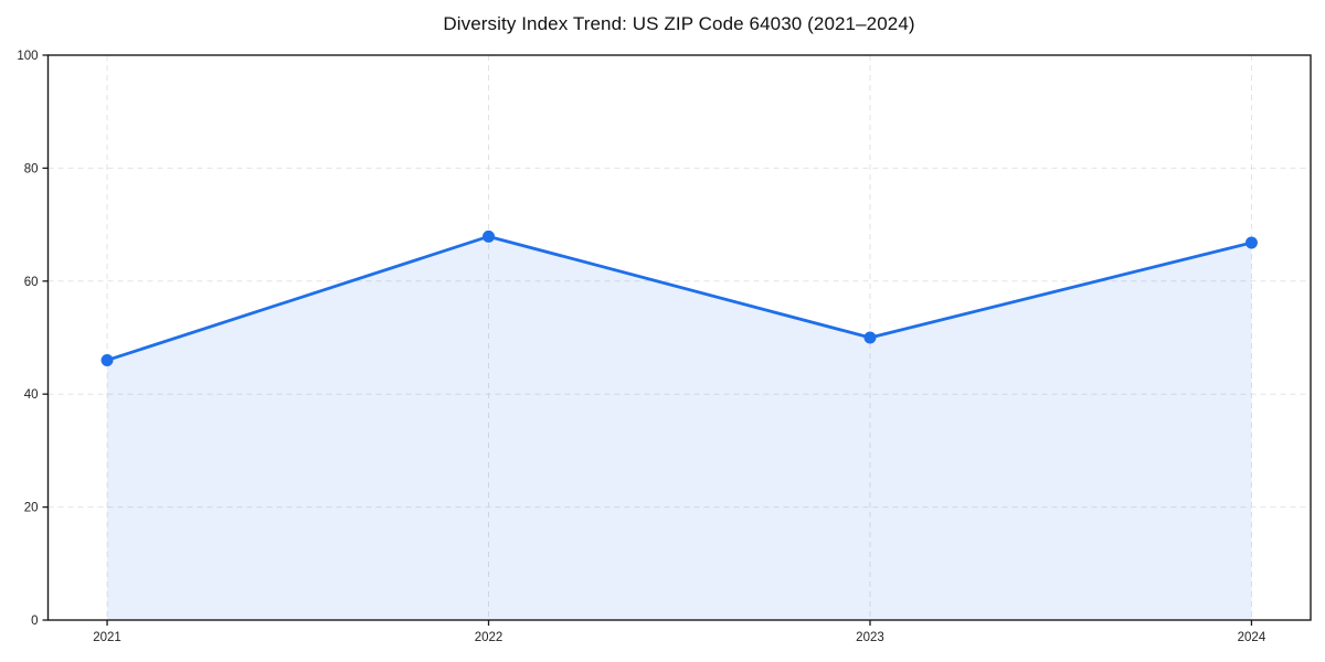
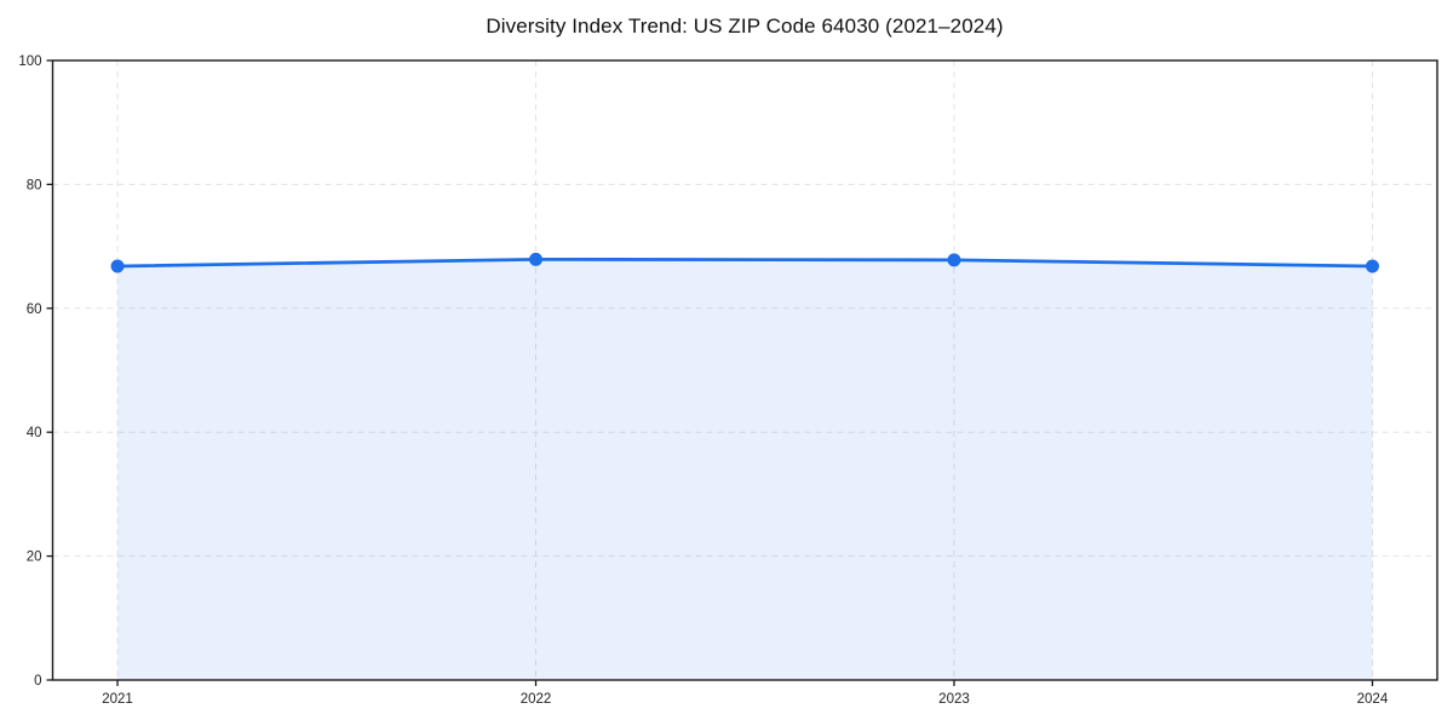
2021: 46 -> 67
2023: 50 -> 68
